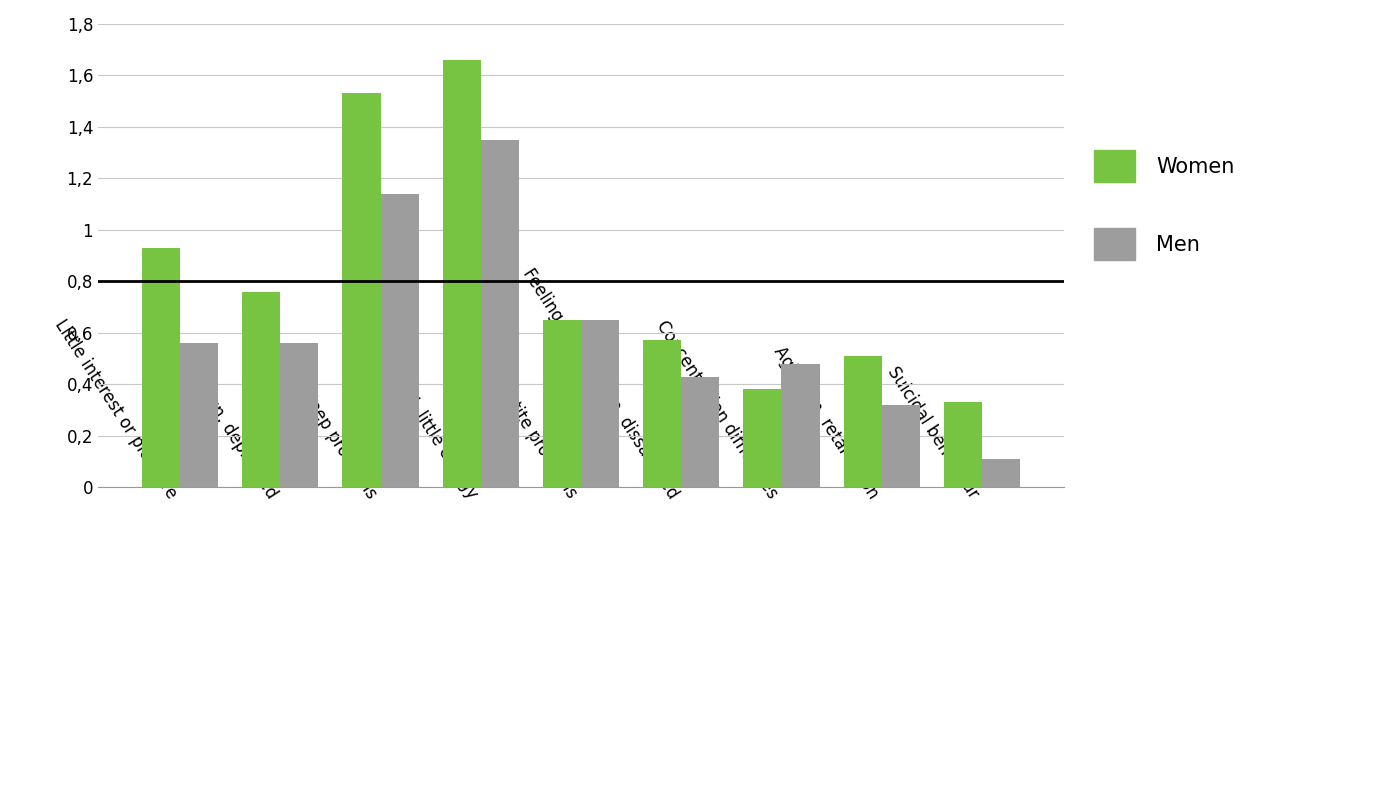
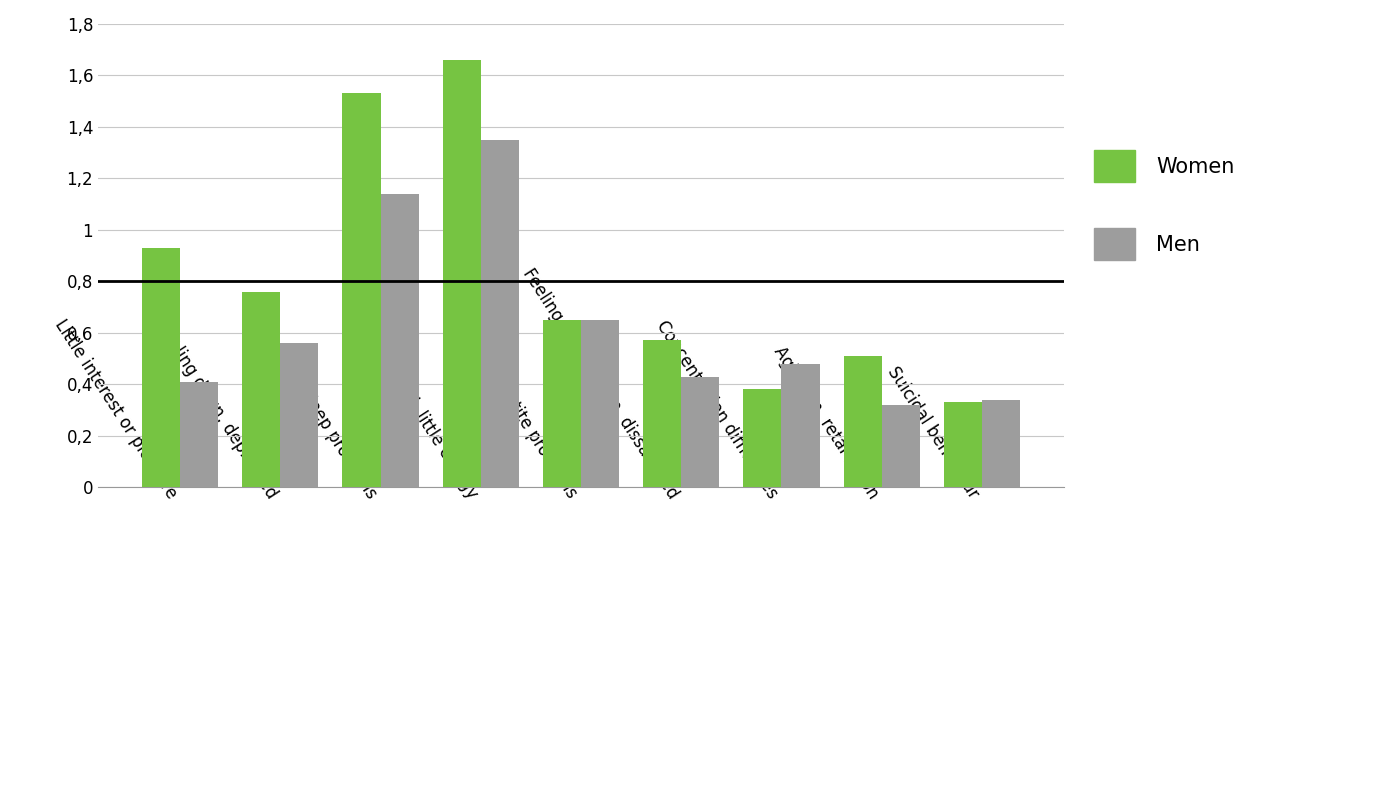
Men/Little interest or pleasure: 0,56 -> 0,41
Men/Suicidal behaviour: 0,11 -> 0,34
